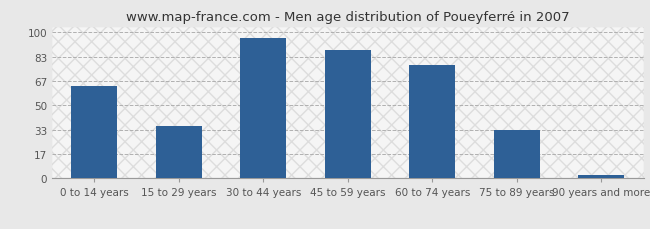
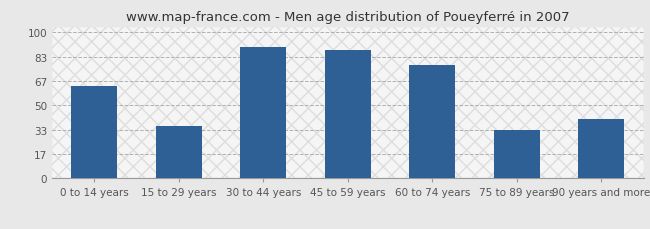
30 to 44 years: 96 -> 90
90 years and more: 2 -> 41
